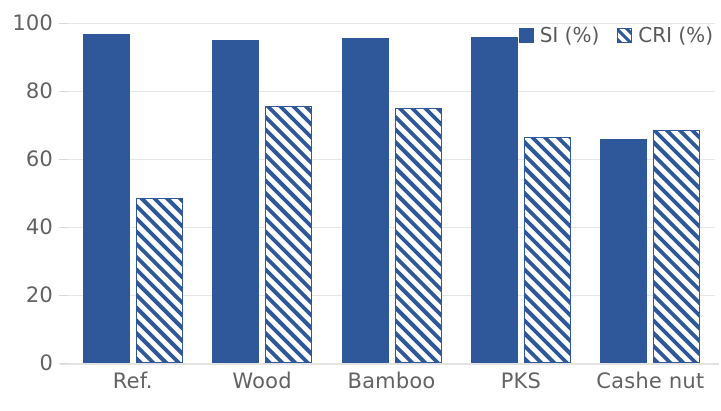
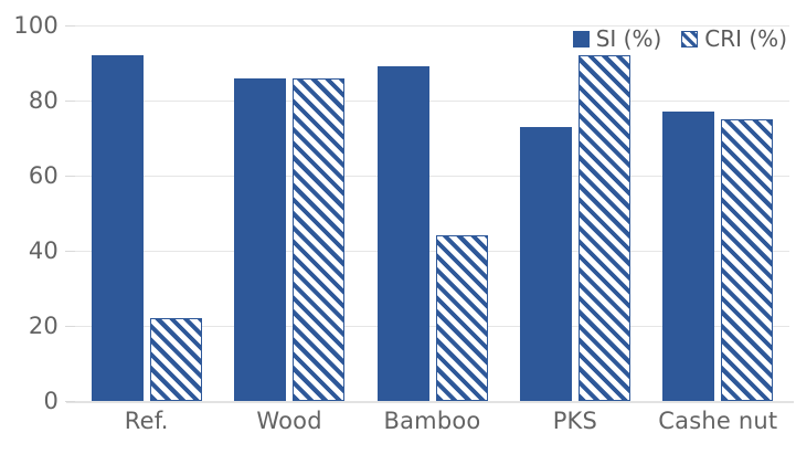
SI (%)/Ref.: 97 -> 92
CRI (%)/Ref.: 49 -> 22
SI (%)/Wood: 95 -> 86
CRI (%)/Wood: 76 -> 86
SI (%)/Bamboo: 96 -> 89
CRI (%)/Bamboo: 75 -> 44
SI (%)/PKS: 96 -> 73
CRI (%)/PKS: 66 -> 92
SI (%)/Cashe nut: 66 -> 77
CRI (%)/Cashe nut: 68 -> 75
